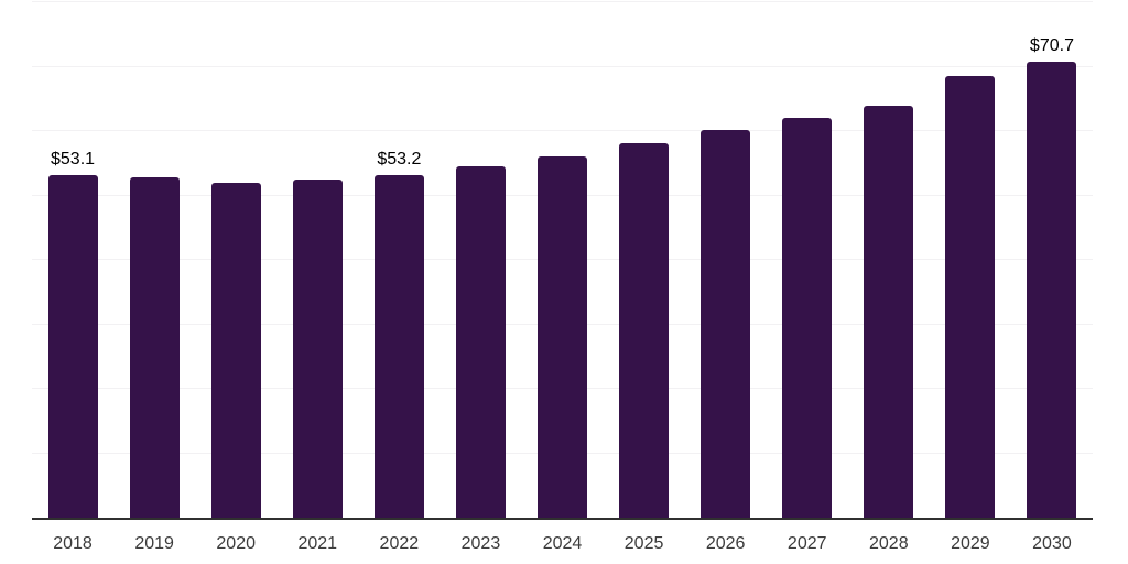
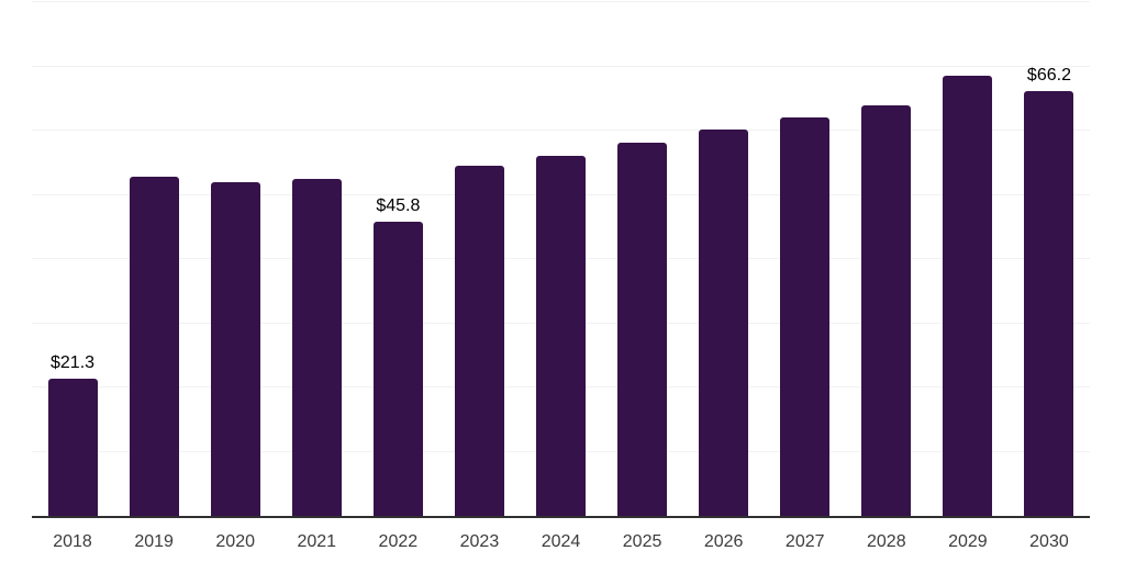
2018: $53.1 -> $21.3
2022: $53.2 -> $45.8
2030: $70.7 -> $66.2
